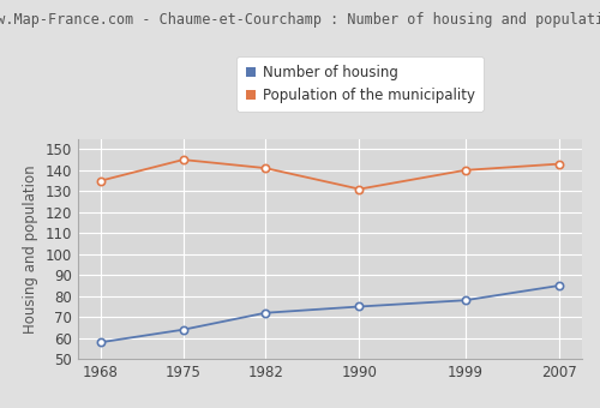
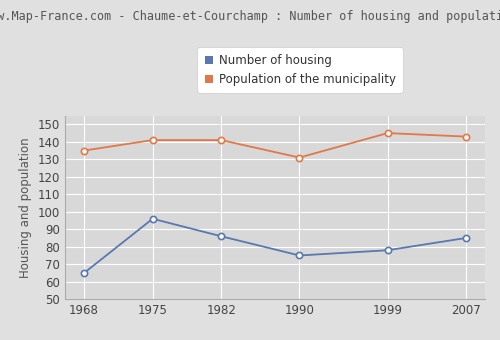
Number of housing/1968: 58 -> 65
Number of housing/1975: 64 -> 96
Population of the municipality/1975: 145 -> 141
Number of housing/1982: 72 -> 86
Population of the municipality/1999: 140 -> 145
